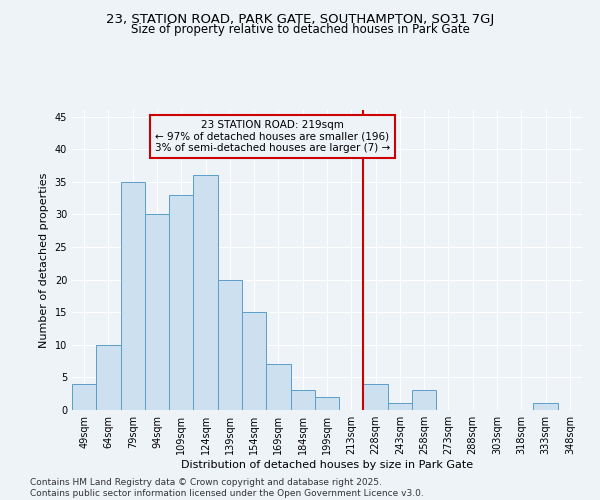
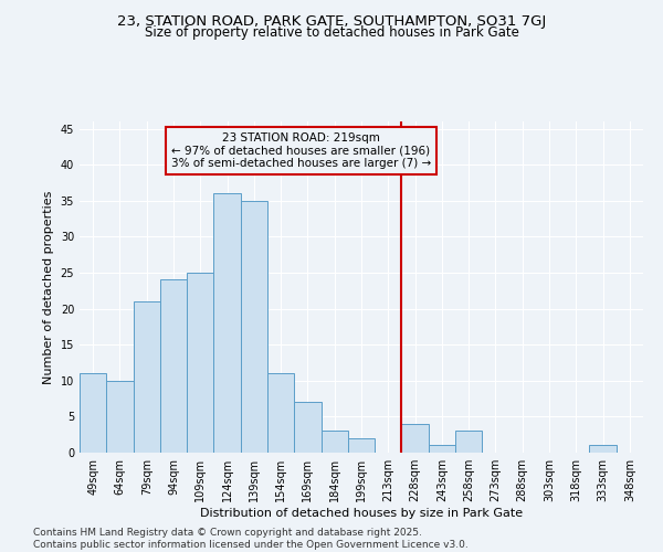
49sqm: 4 -> 11
79sqm: 35 -> 21
94sqm: 30 -> 24
109sqm: 33 -> 25
139sqm: 20 -> 35
154sqm: 15 -> 11
